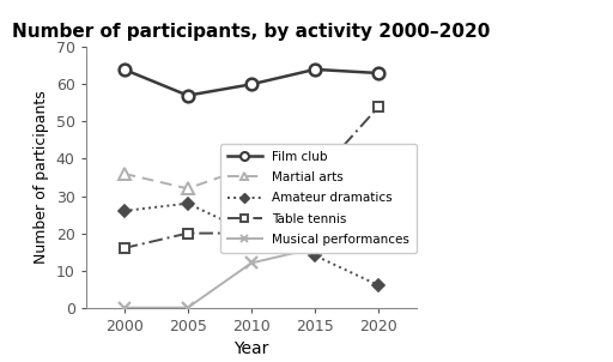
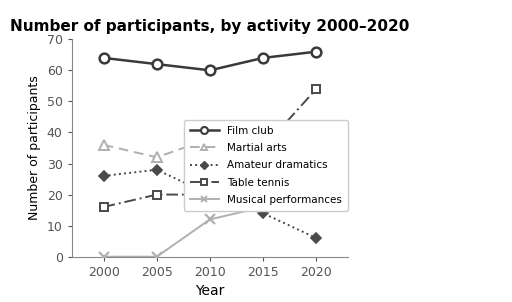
Film club/2005: 57 -> 62
Film club/2020: 63 -> 66
